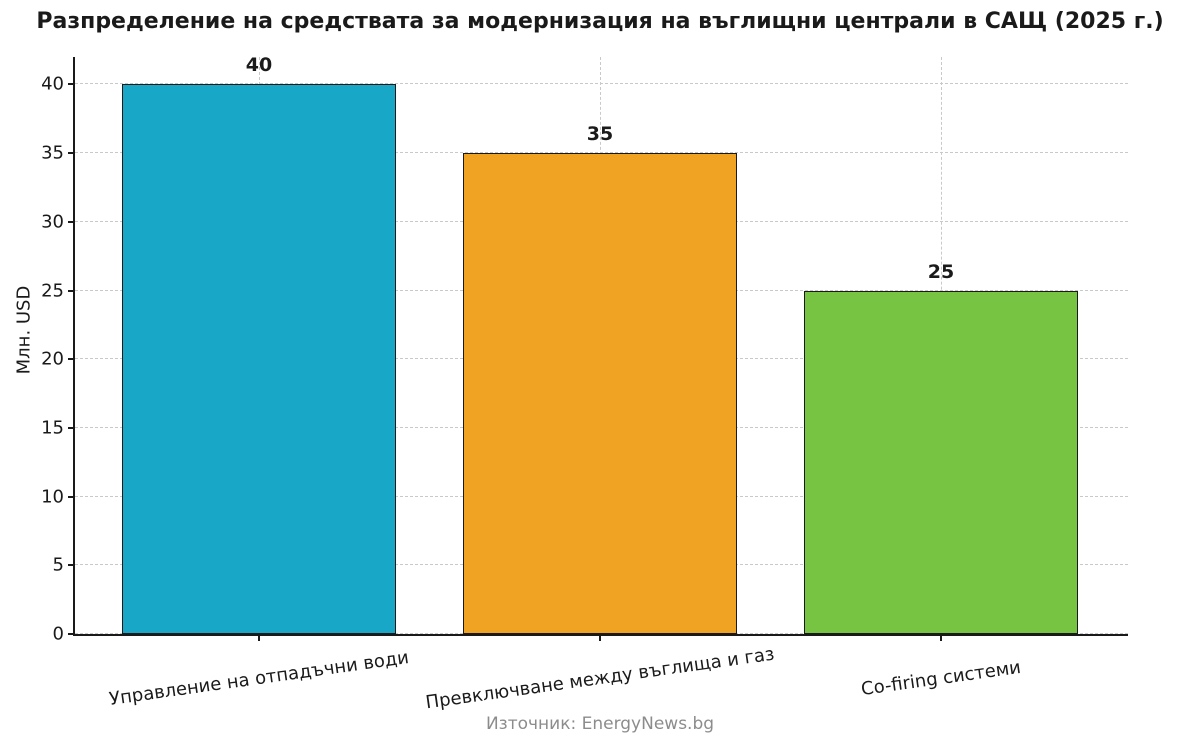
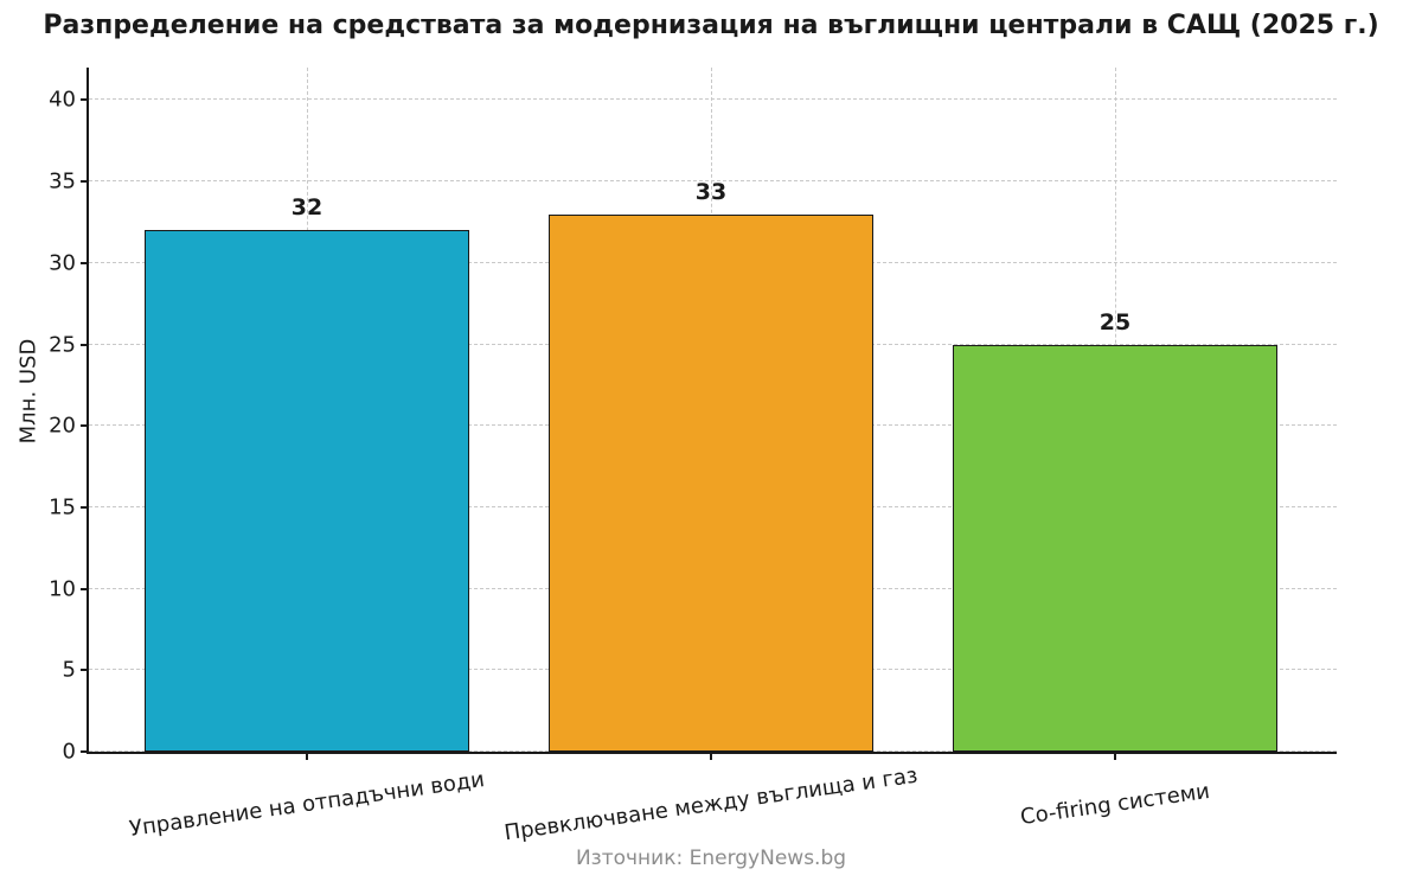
Управление на отпадъчни води: 40 -> 32
Превключване между въглища и газ: 35 -> 33
